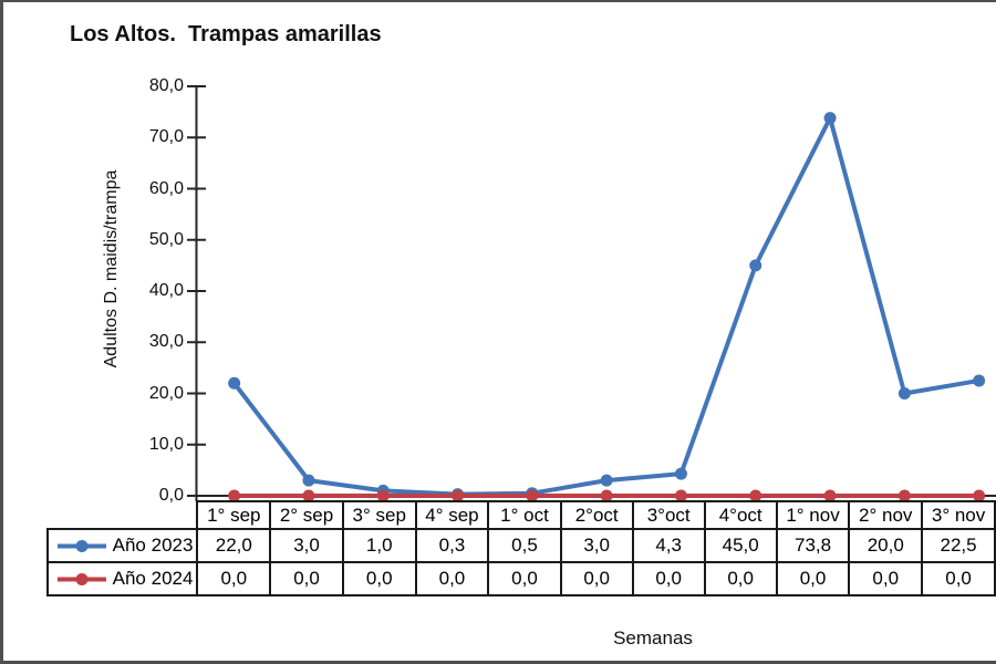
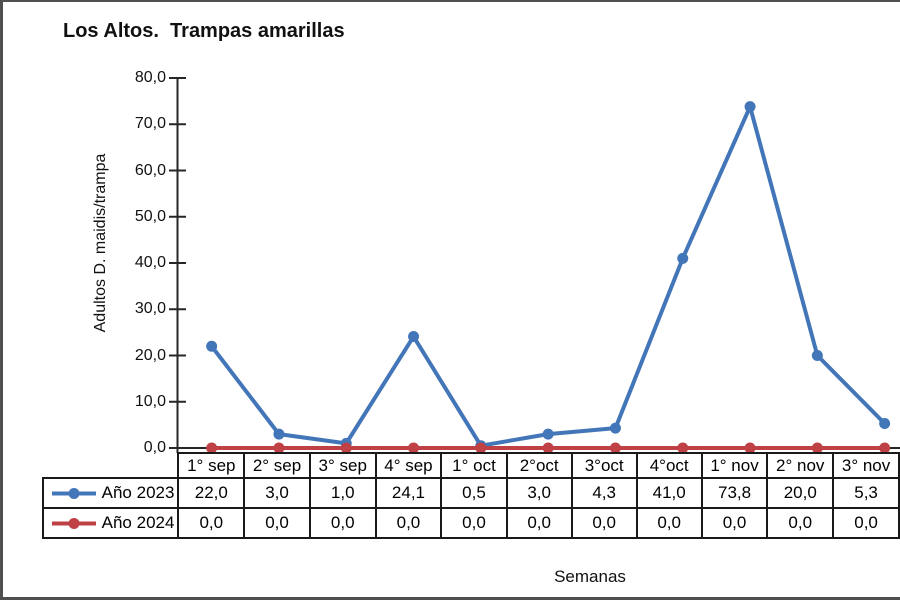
Año 2023/4° sep: 0,3 -> 24,1
Año 2023/4°oct: 45,0 -> 41,0
Año 2023/3° nov: 22,5 -> 5,3
